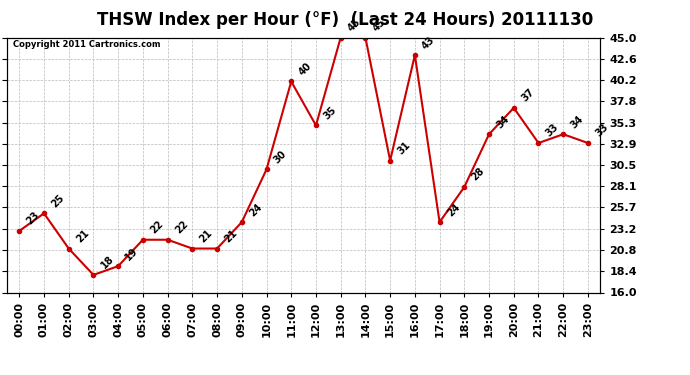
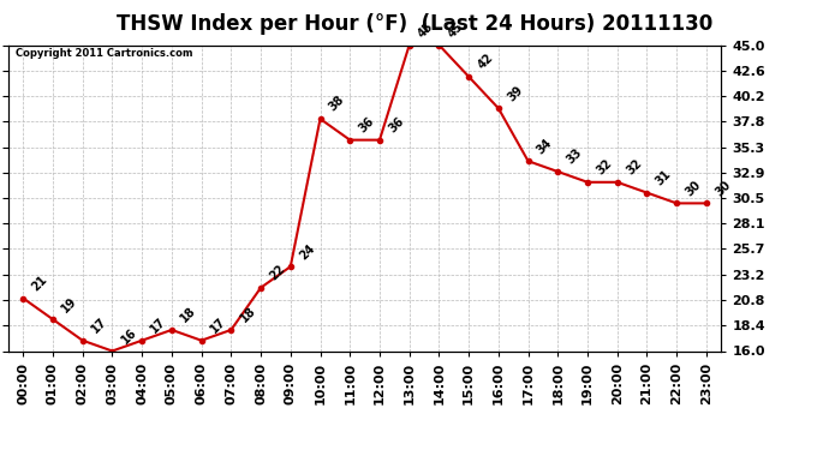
00:00: 23 -> 21
01:00: 25 -> 19
02:00: 21 -> 17
03:00: 18 -> 16
04:00: 19 -> 17
05:00: 22 -> 18
06:00: 22 -> 17
07:00: 21 -> 18
08:00: 21 -> 22
10:00: 30 -> 38
11:00: 40 -> 36
12:00: 35 -> 36
15:00: 31 -> 42
16:00: 43 -> 39
17:00: 24 -> 34
18:00: 28 -> 33
19:00: 34 -> 32
20:00: 37 -> 32
21:00: 33 -> 31
22:00: 34 -> 30
23:00: 33 -> 30
